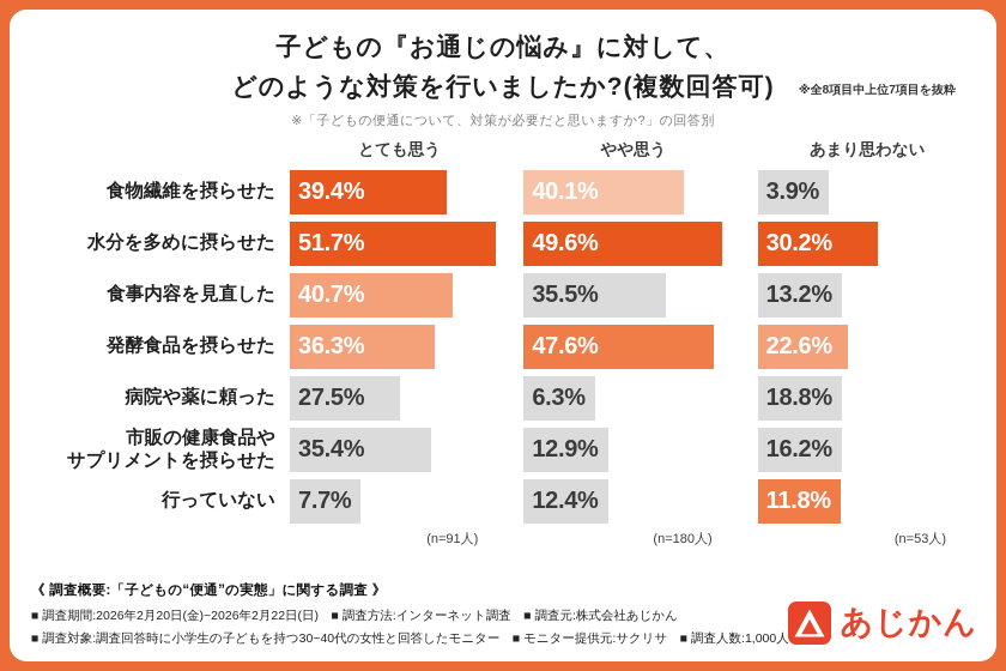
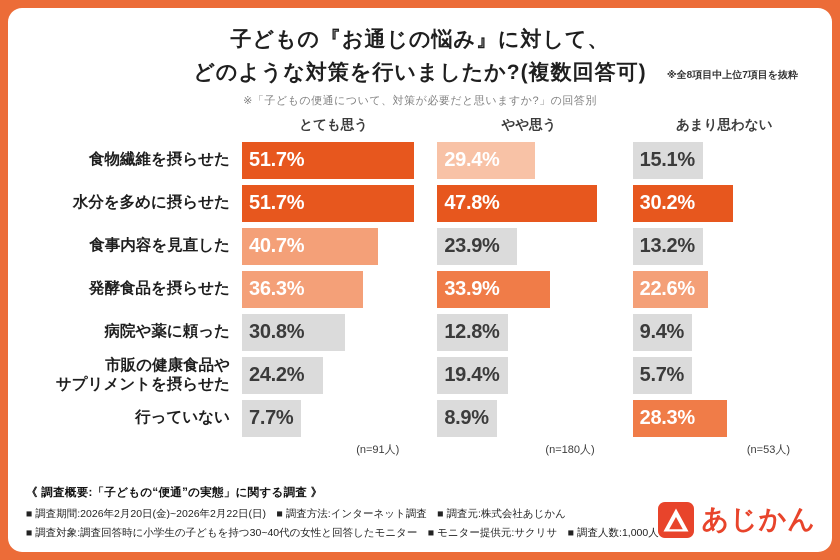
とても思う/食物繊維を摂らせた: 39.4% -> 51.7%
やや思う/食物繊維を摂らせた: 40.1% -> 29.4%
あまり思わない/食物繊維を摂らせた: 3.9% -> 15.1%
やや思う/水分を多めに摂らせた: 49.6% -> 47.8%
やや思う/食事内容を見直した: 35.5% -> 23.9%
やや思う/発酵食品を摂らせた: 47.6% -> 33.9%
とても思う/病院や薬に頼った: 27.5% -> 30.8%
やや思う/病院や薬に頼った: 6.3% -> 12.8%
あまり思わない/病院や薬に頼った: 18.8% -> 9.4%
とても思う/市販の健康食品や サプリメントを摂らせた: 35.4% -> 24.2%
やや思う/市販の健康食品や サプリメントを摂らせた: 12.9% -> 19.4%
あまり思わない/市販の健康食品や サプリメントを摂らせた: 16.2% -> 5.7%
やや思う/行っていない: 12.4% -> 8.9%
あまり思わない/行っていない: 11.8% -> 28.3%
